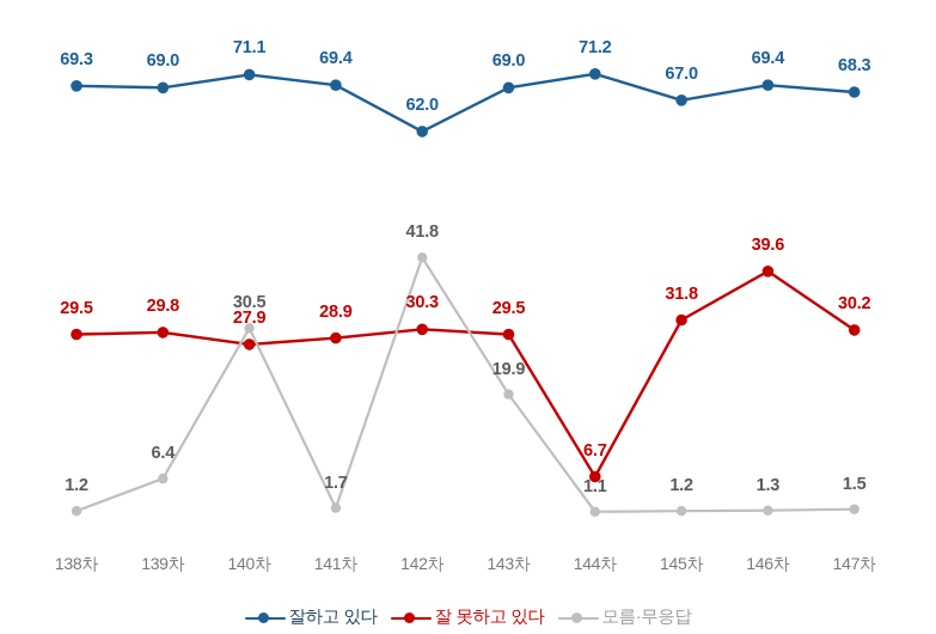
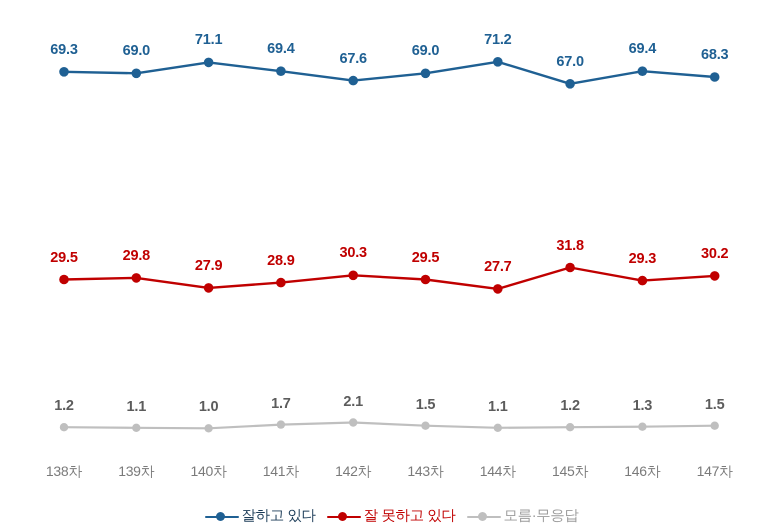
모름·무응답/139차: 6.4 -> 1.1
모름·무응답/140차: 30.5 -> 1.0
잘하고 있다/142차: 62.0 -> 67.6
모름·무응답/142차: 41.8 -> 2.1
모름·무응답/143차: 19.9 -> 1.5
잘 못하고 있다/144차: 6.7 -> 27.7
잘 못하고 있다/146차: 39.6 -> 29.3
